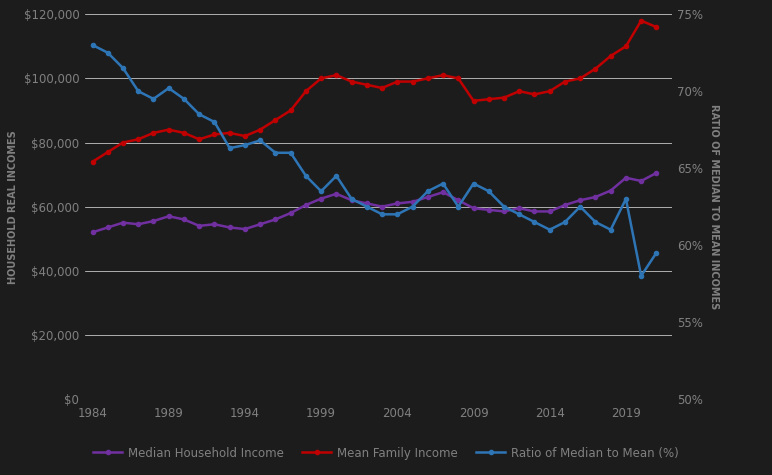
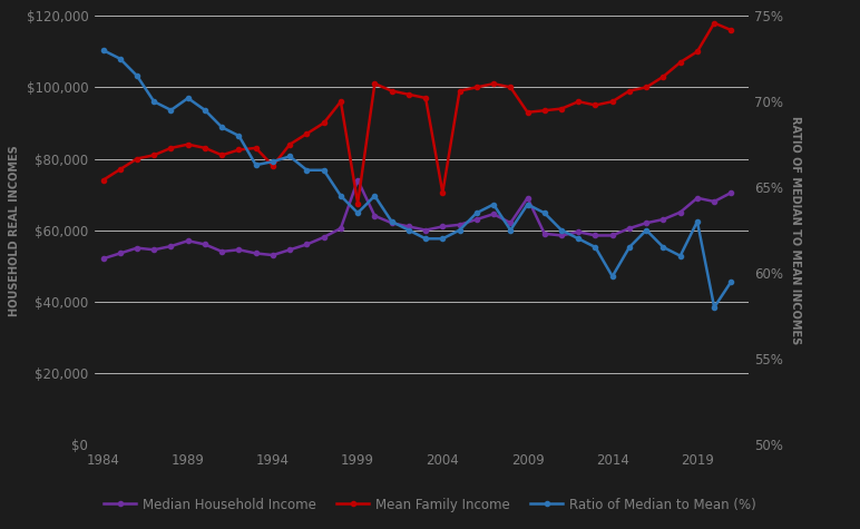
Mean Family Income/1994: $82,000 -> $78,000
Median Household Income/1999: $62,500 -> $74,000
Mean Family Income/1999: $100,000 -> $67,500
Mean Family Income/2004: $99,000 -> $70,500
Median Household Income/2009: $59,500 -> $69,000
Ratio of Median to Mean (%)/2014: 61.0% -> 59.8%
